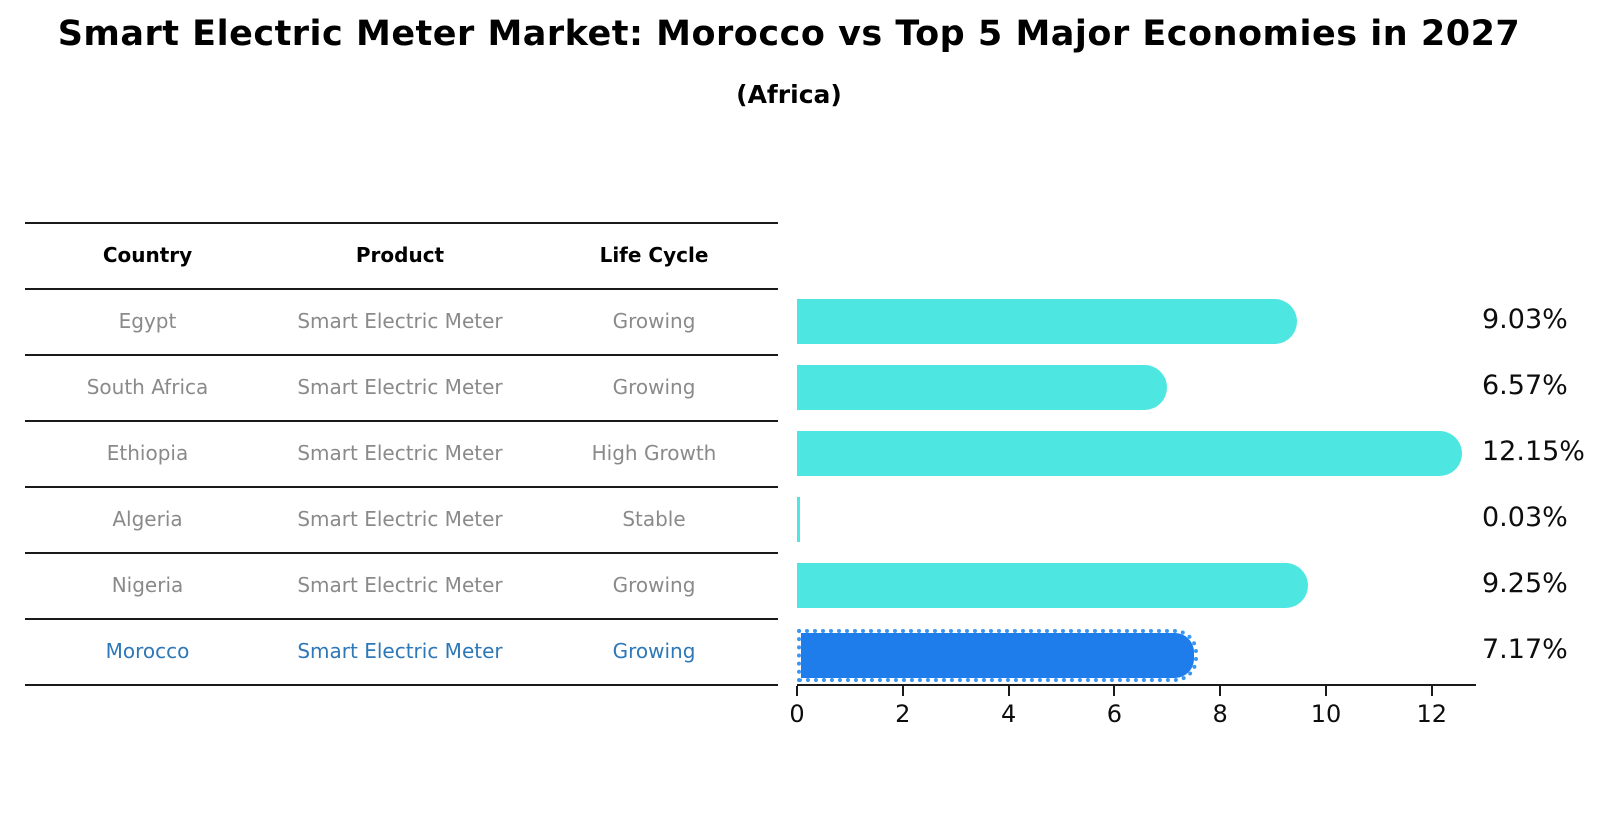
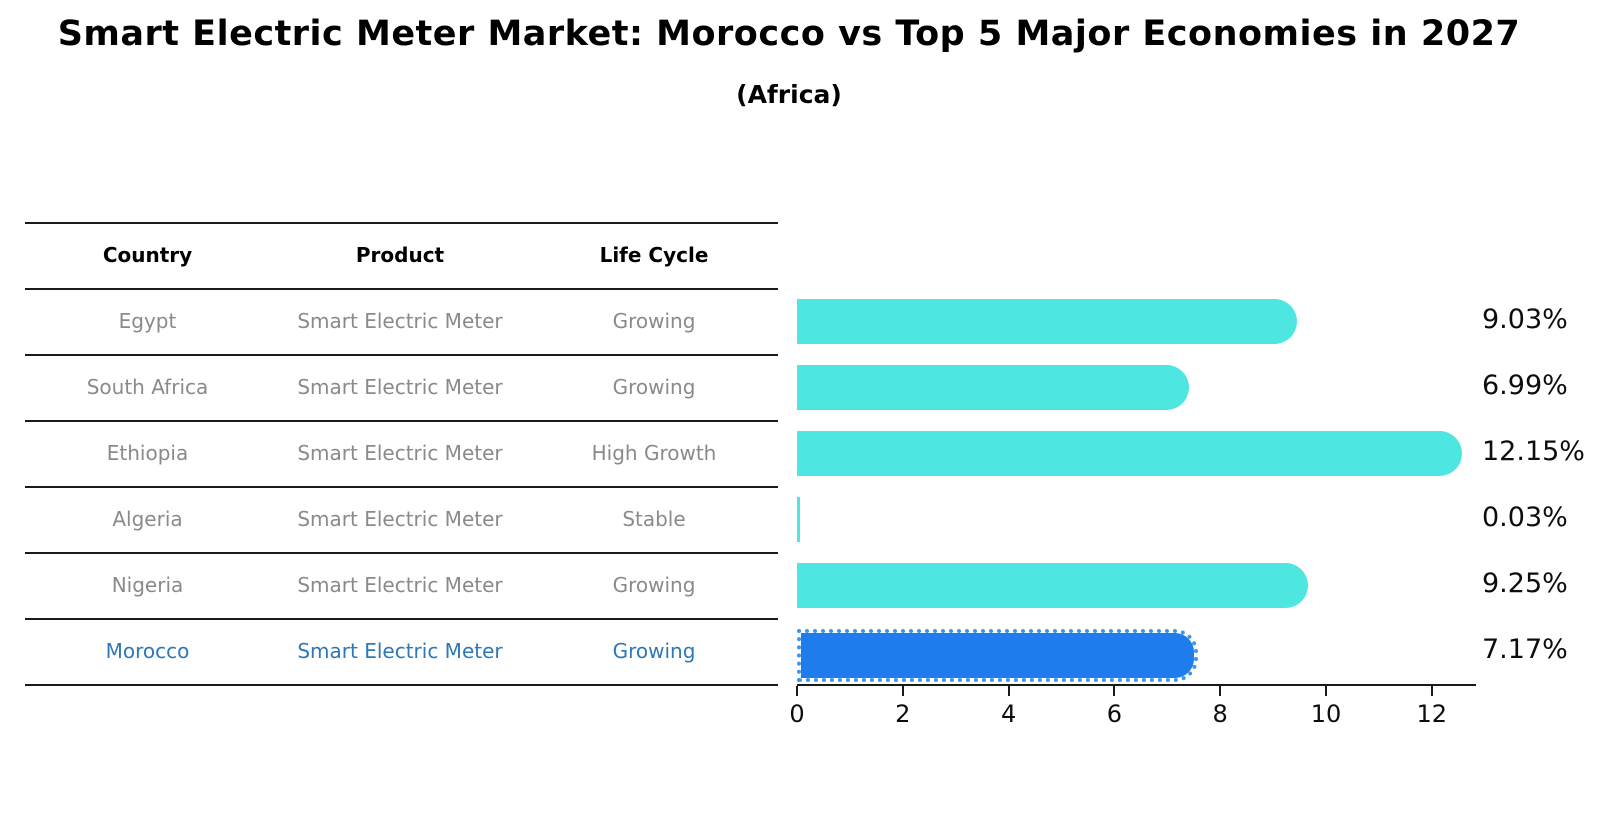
South Africa: 6.57% -> 6.99%
